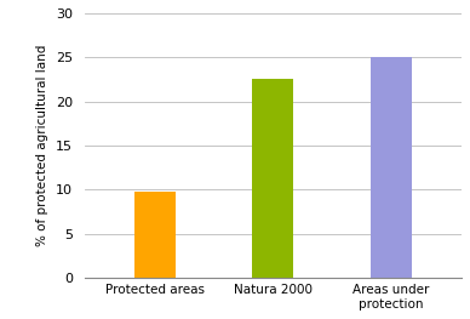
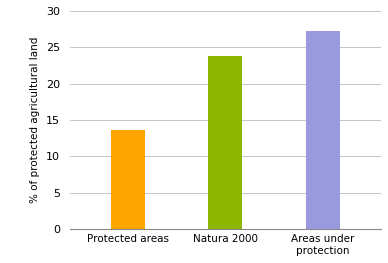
Protected areas: 9.7 -> 13.6
Natura 2000: 22.5 -> 23.8
Areas under protection: 25.0 -> 27.2
